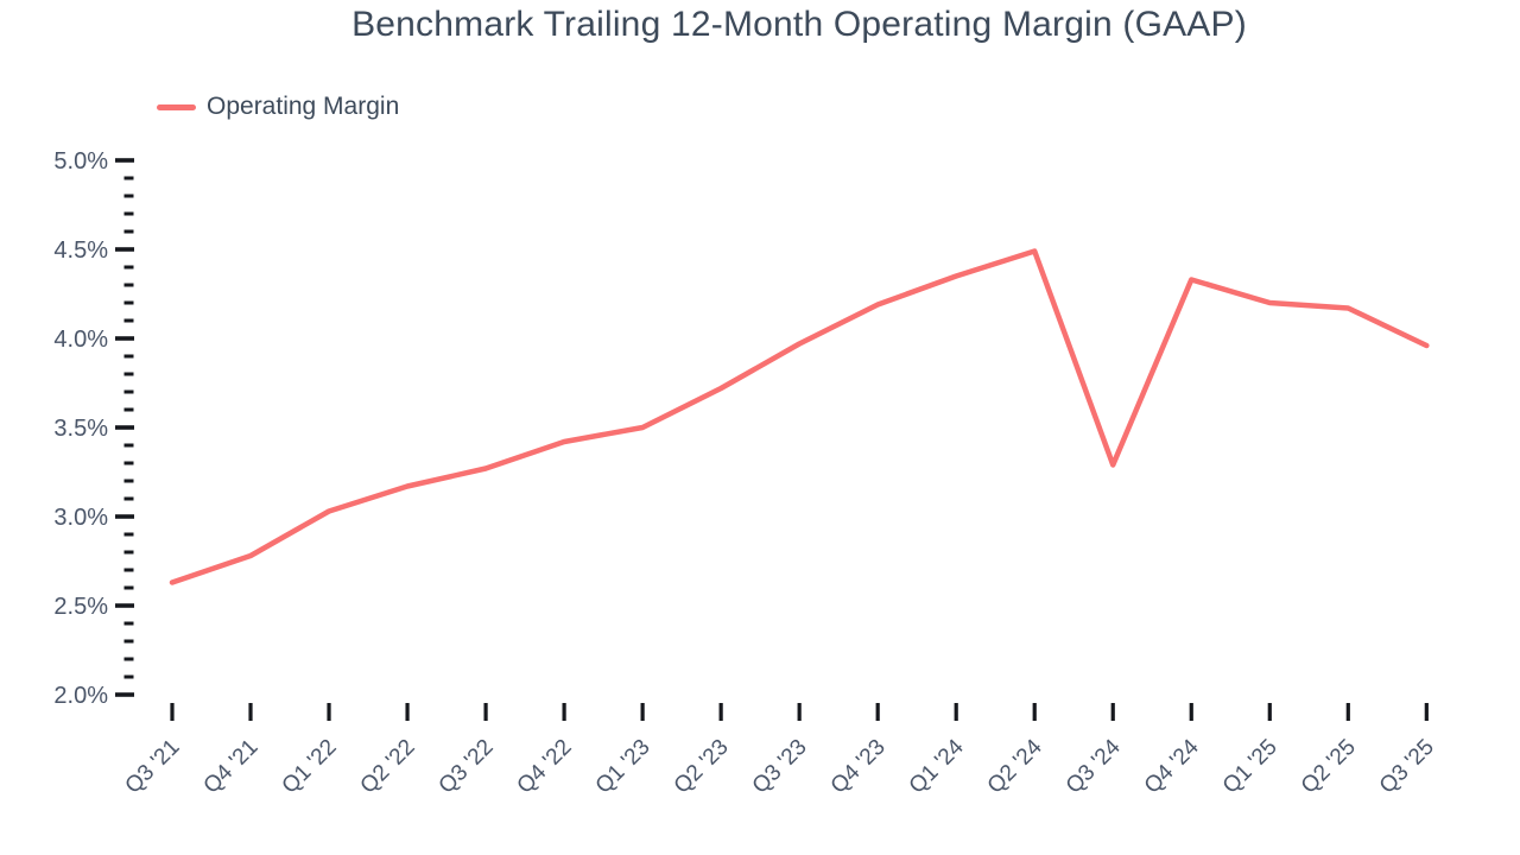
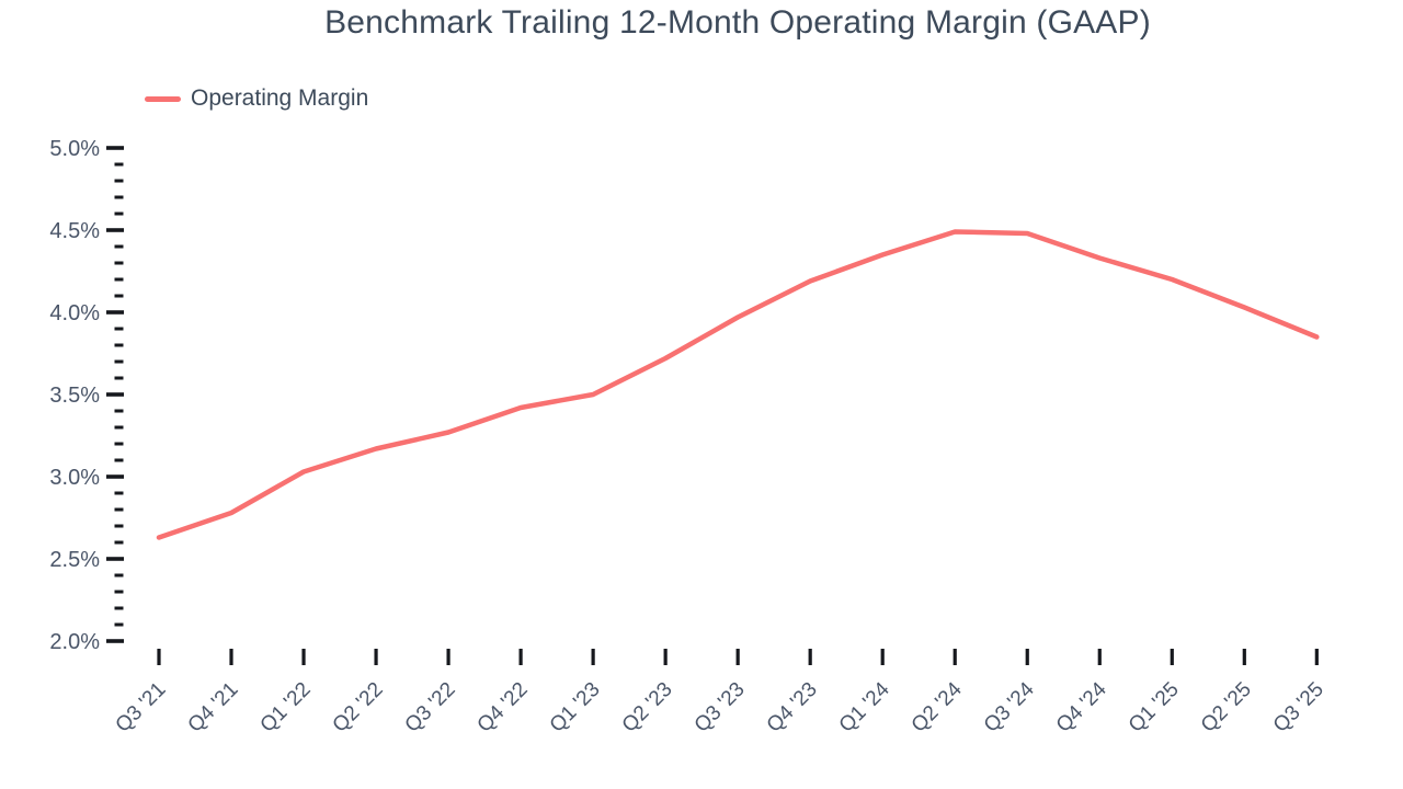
Q3 '24: 3.29% -> 4.48%
Q2 '25: 4.17% -> 4.03%
Q3 '25: 3.96% -> 3.85%
